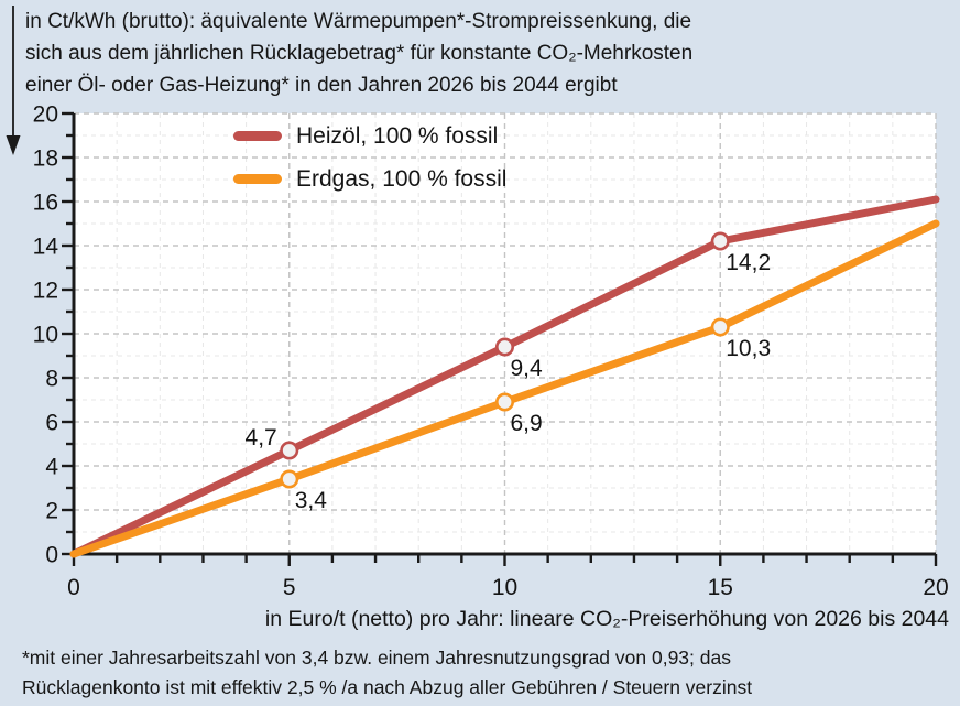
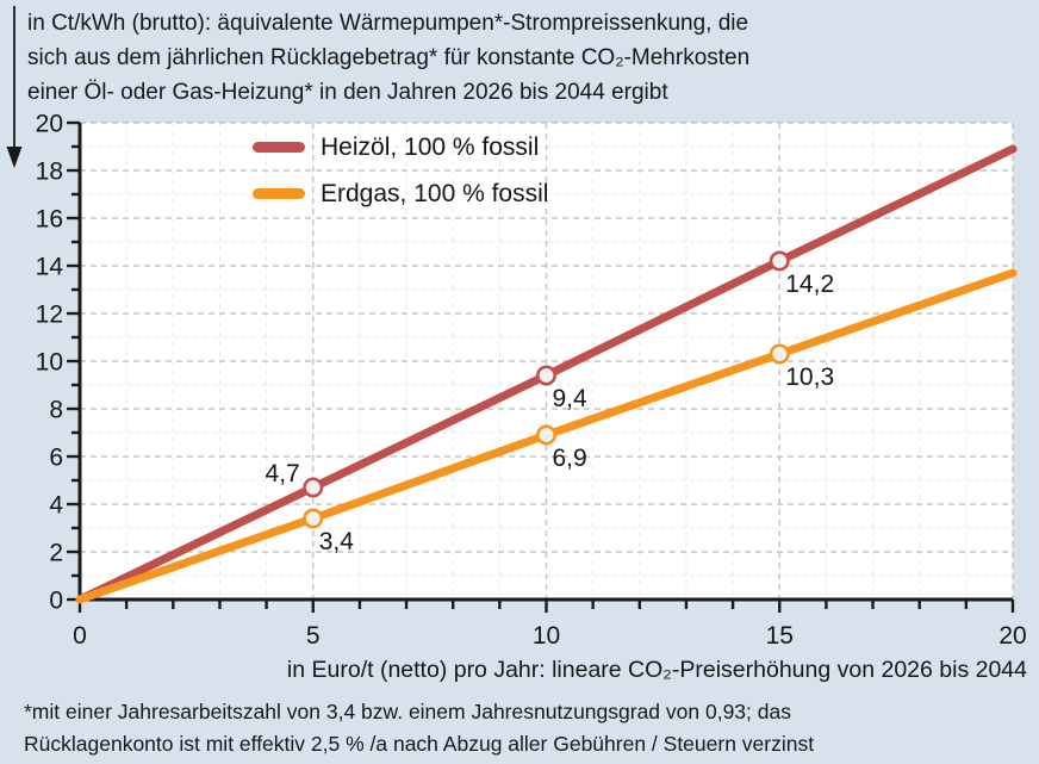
Heizöl, 100 % fossil/20: 16.1 -> 18.9
Erdgas, 100 % fossil/20: 15.0 -> 13.7
